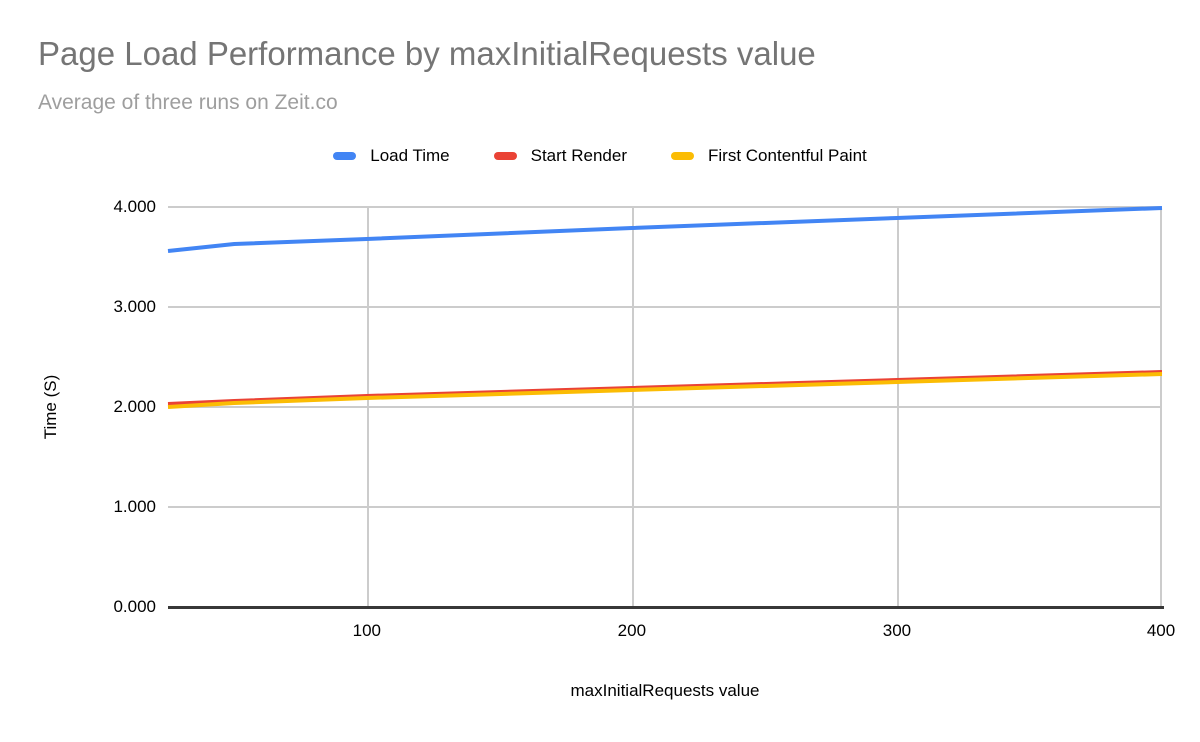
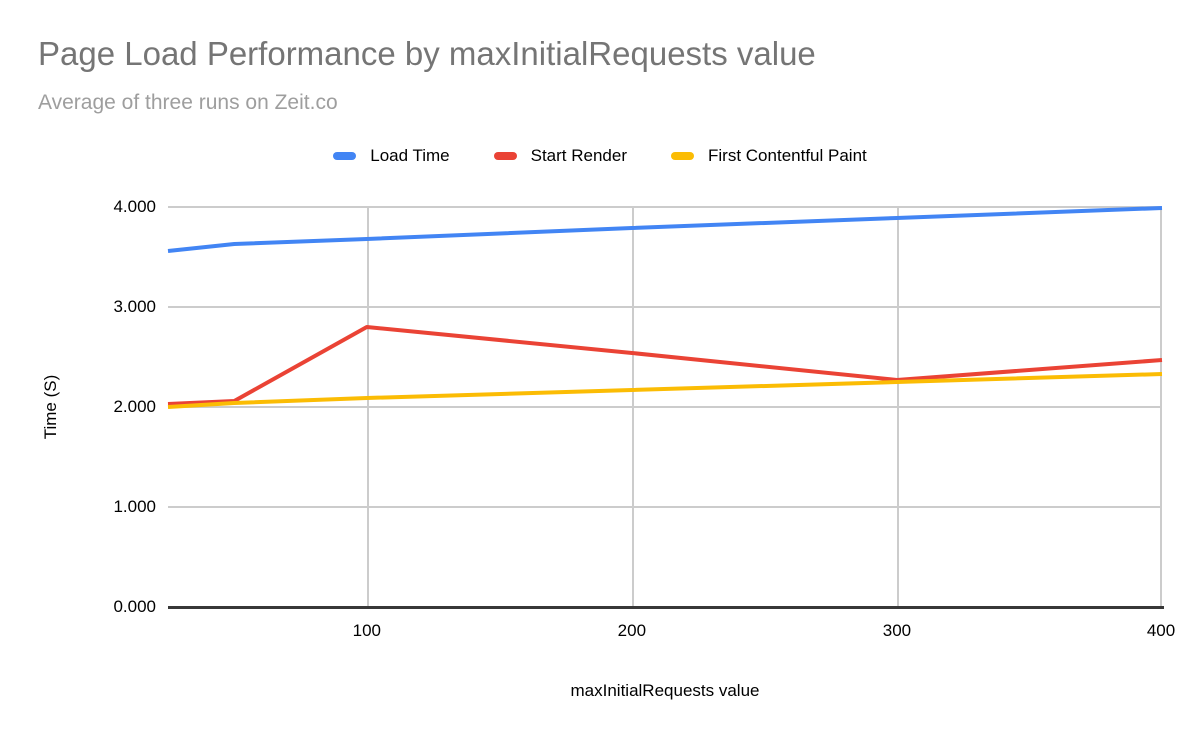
Start Render/100: 2.11 -> 2.80
Start Render/200: 2.19 -> 2.54
Start Render/400: 2.35 -> 2.47
